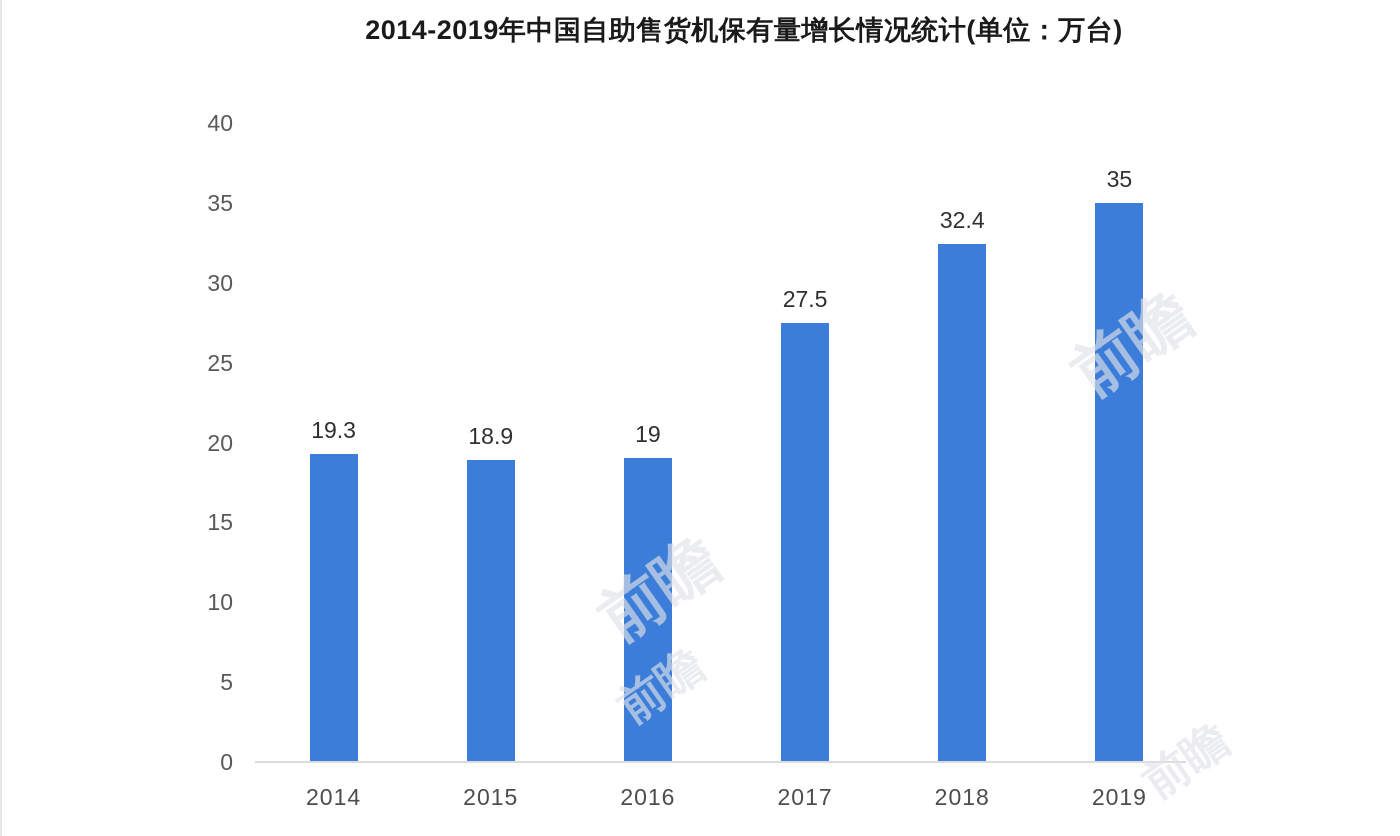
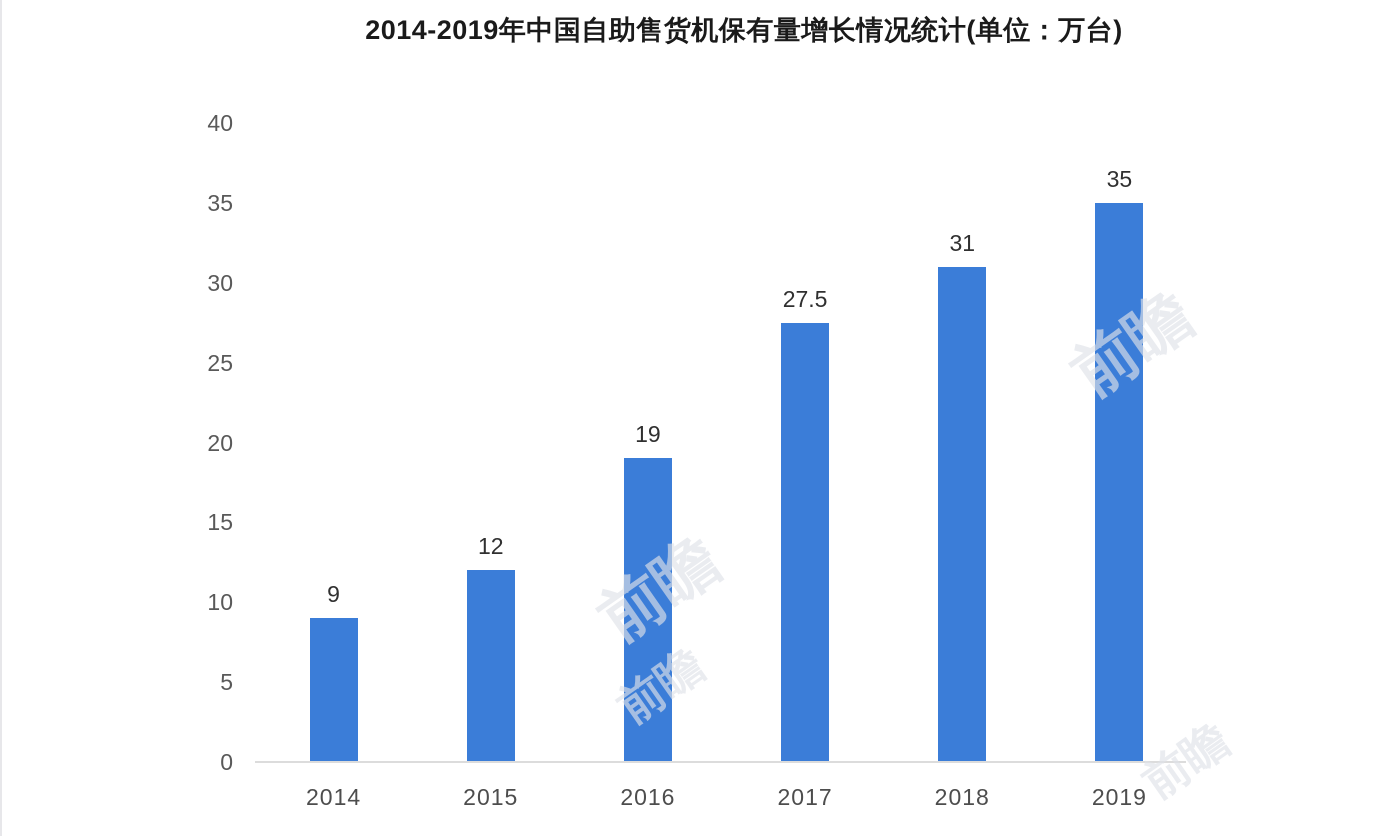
2014: 19.3 -> 9
2015: 18.9 -> 12
2018: 32.4 -> 31
